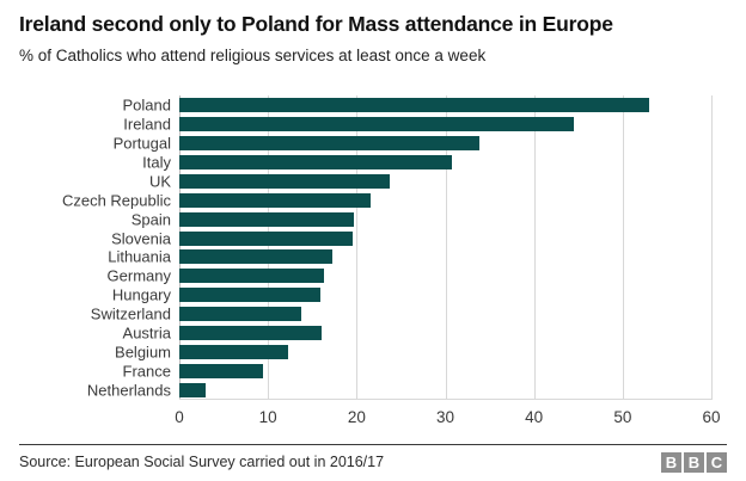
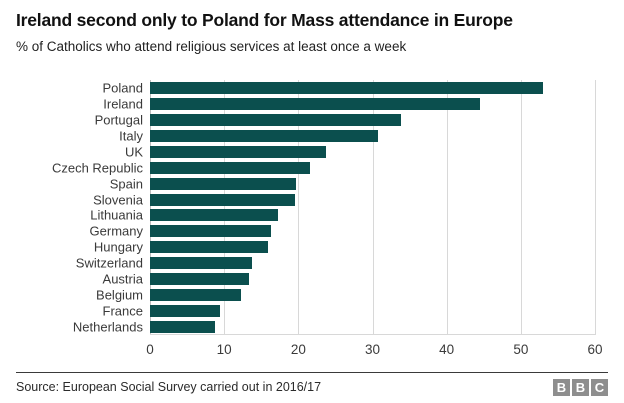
Austria: 16 -> 13
Netherlands: 3 -> 9
